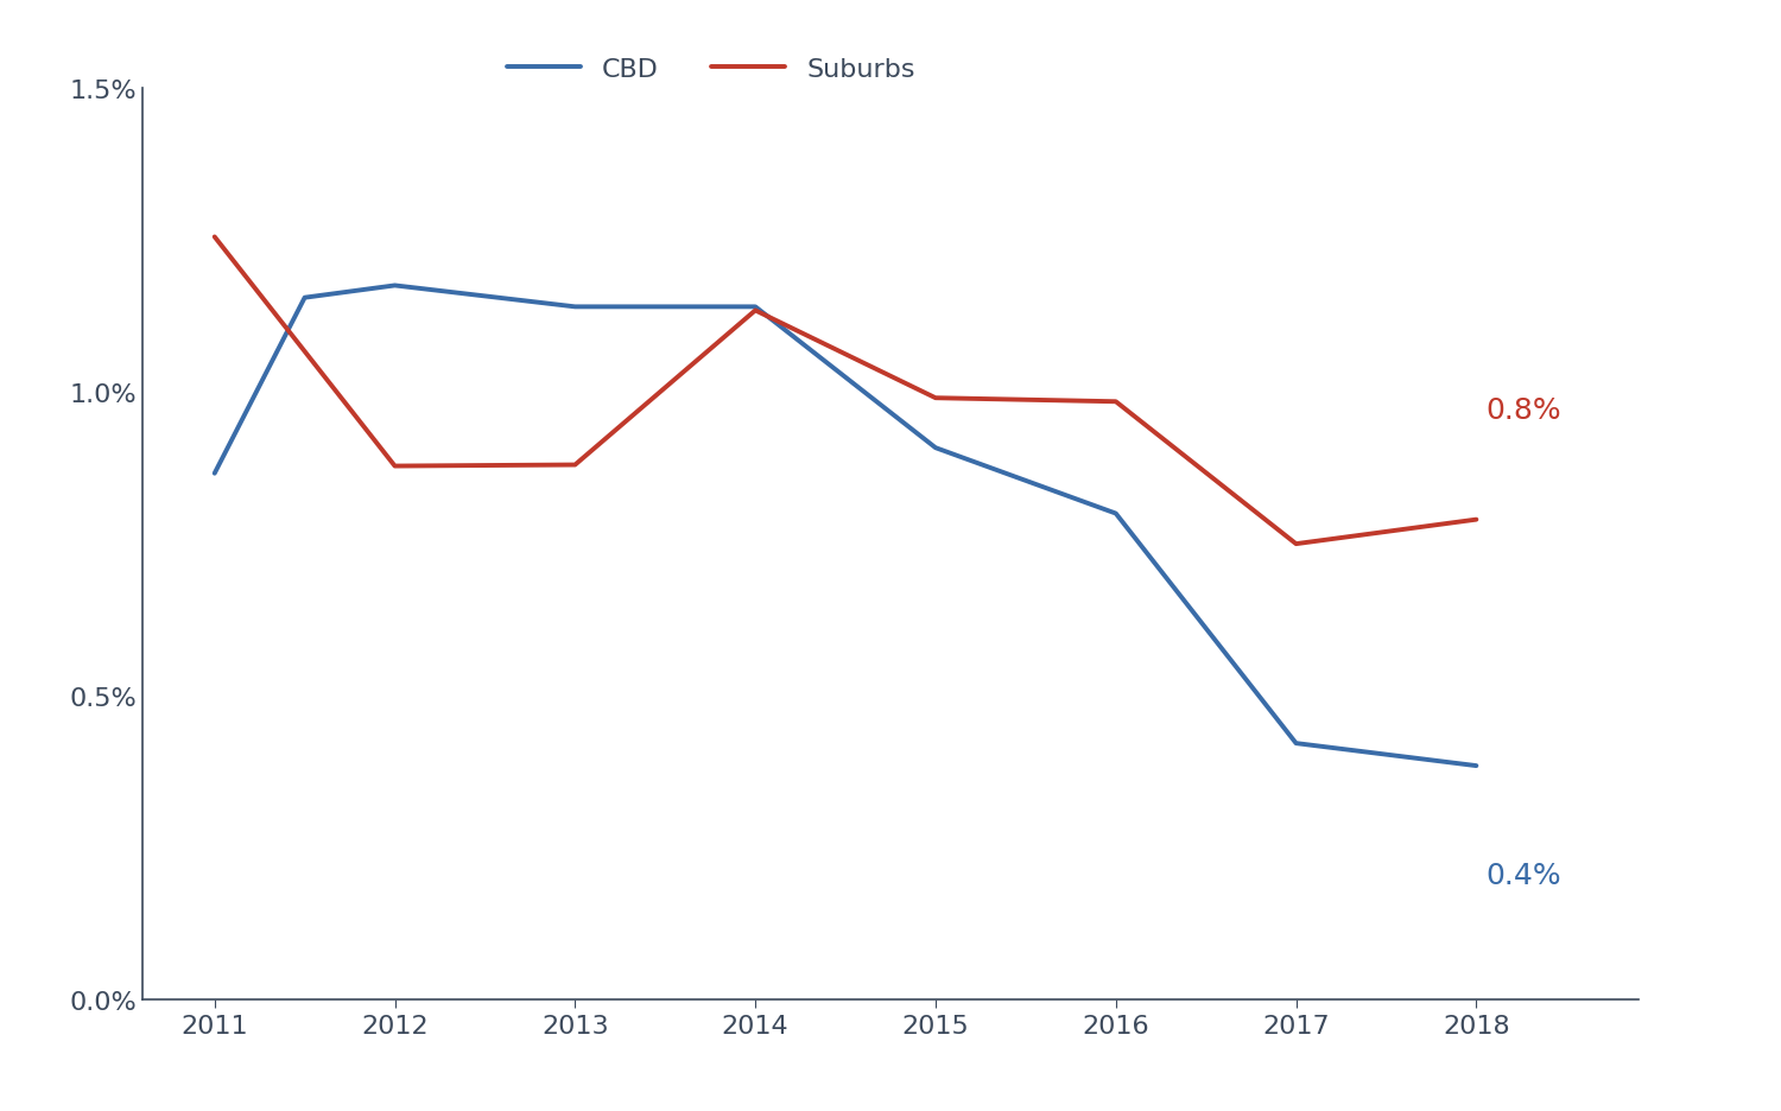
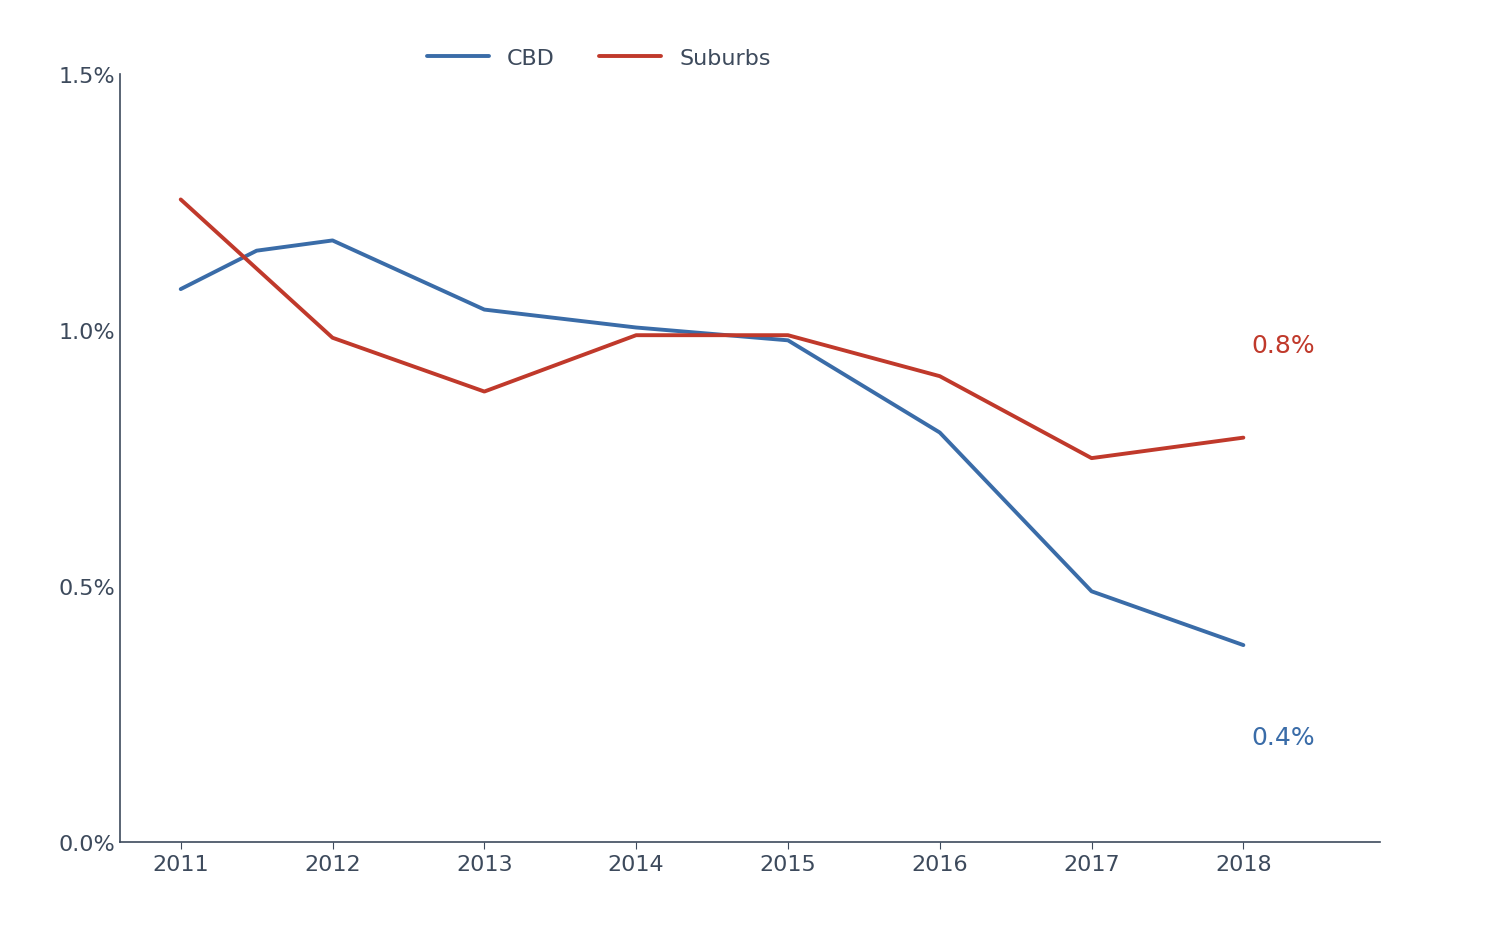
CBD/2011: 0.866% -> 1.080%
Suburbs/2012: 0.878% -> 0.985%
CBD/2013: 1.140% -> 1.040%
CBD/2014: 1.140% -> 1.005%
Suburbs/2014: 1.134% -> 0.990%
CBD/2015: 0.908% -> 0.980%
Suburbs/2016: 0.984% -> 0.910%
CBD/2017: 0.422% -> 0.490%
